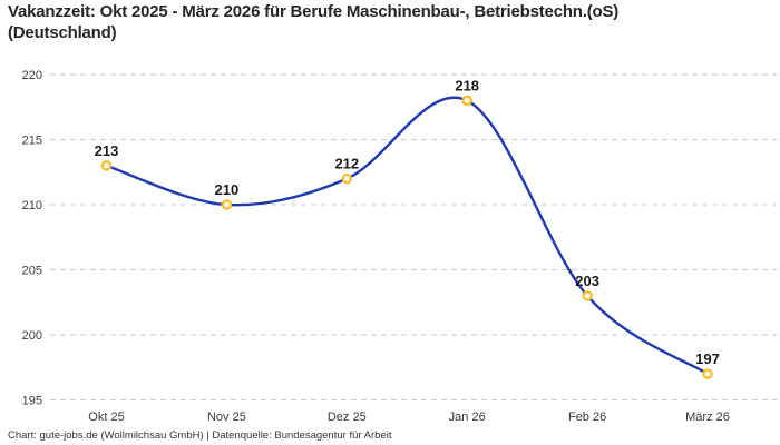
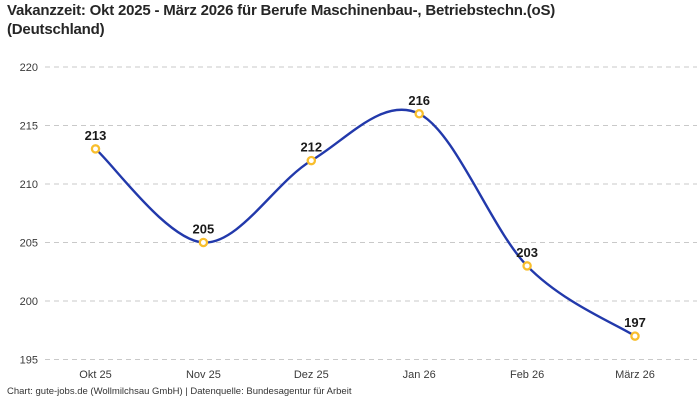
Nov 25: 210 -> 205
Jan 26: 218 -> 216
